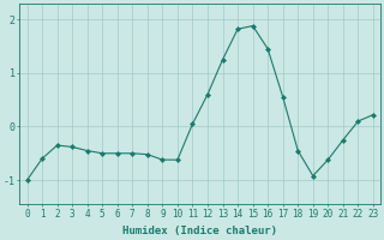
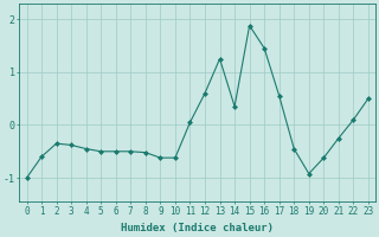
14: 1.82 -> 0.35
23: 0.22 -> 0.50
